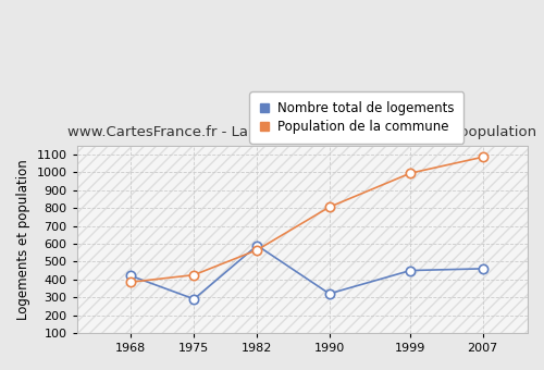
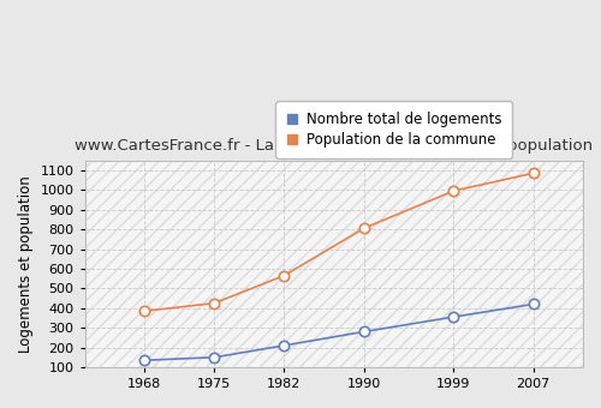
Nombre total de logements/1968: 420 -> 140
Nombre total de logements/1975: 290 -> 150
Nombre total de logements/1982: 590 -> 210
Nombre total de logements/1990: 320 -> 280
Nombre total de logements/1999: 450 -> 360
Nombre total de logements/2007: 460 -> 420
